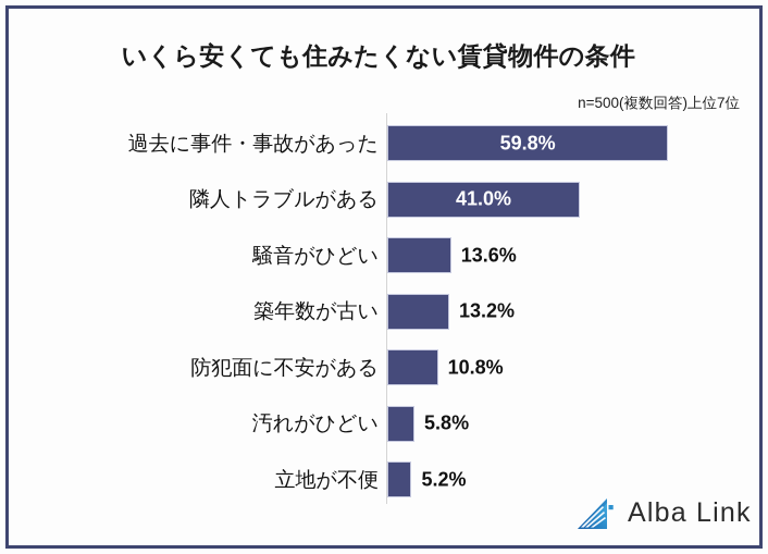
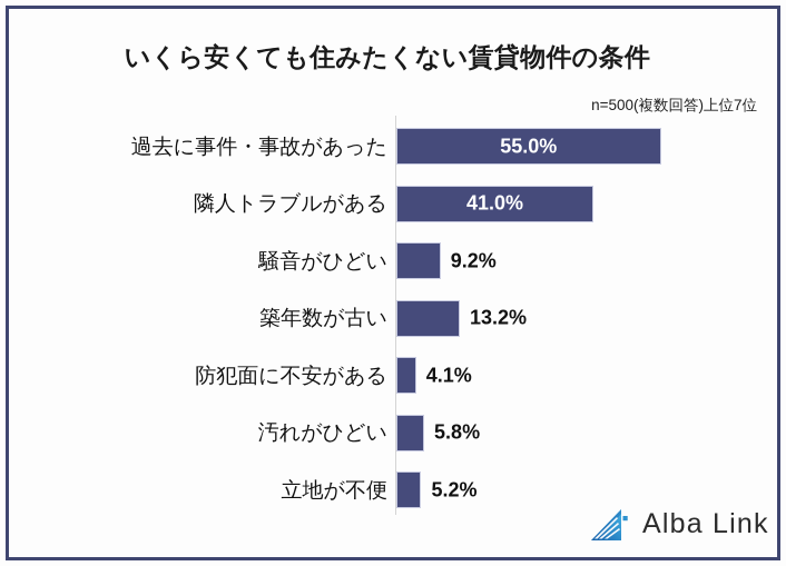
過去に事件・事故があった: 59.8% -> 55.0%
騒音がひどい: 13.6% -> 9.2%
防犯面に不安がある: 10.8% -> 4.1%
